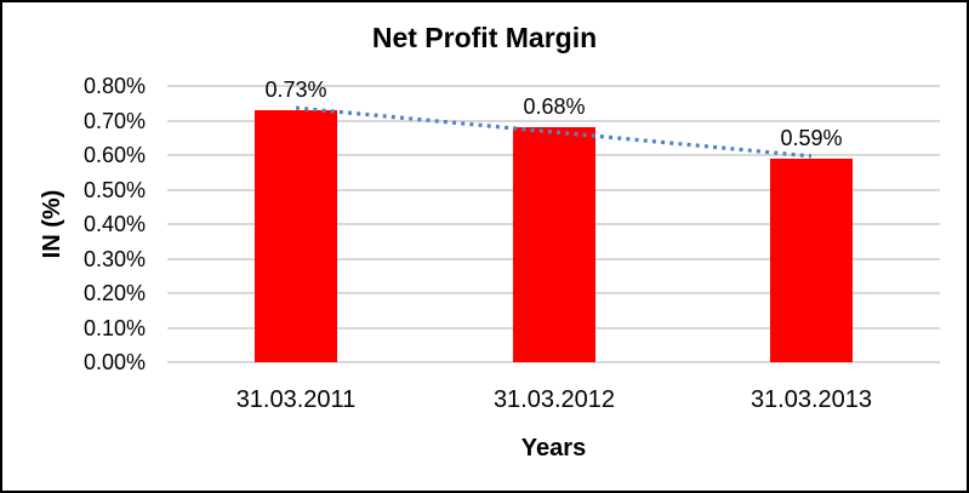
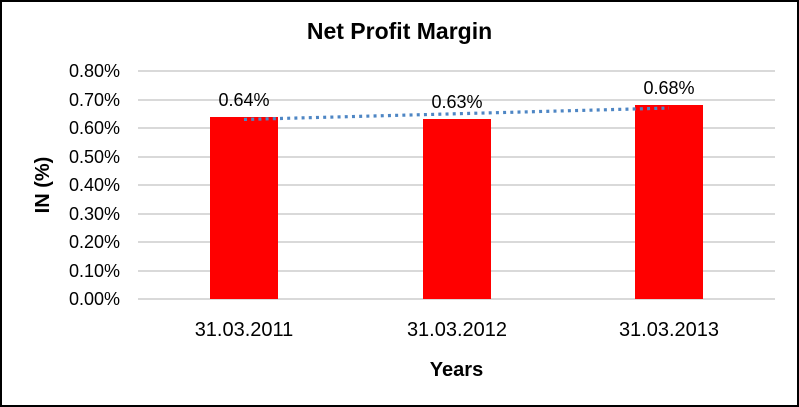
31.03.2011: 0.73% -> 0.64%
31.03.2012: 0.68% -> 0.63%
31.03.2013: 0.59% -> 0.68%
